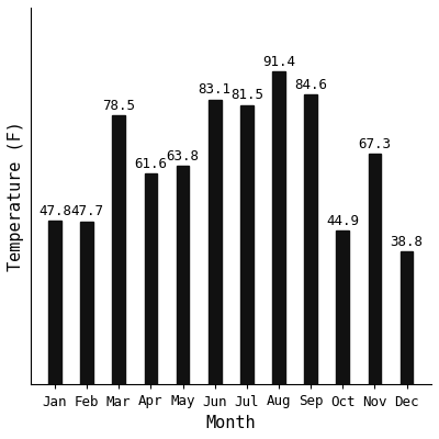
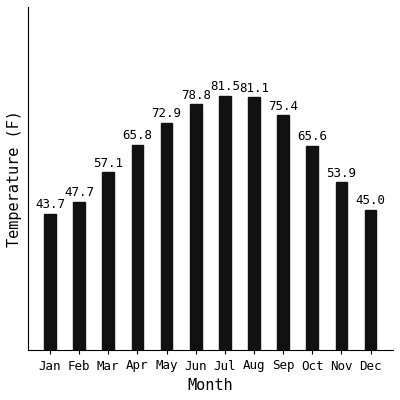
Jan: 47.8 -> 43.7
Mar: 78.5 -> 57.1
Apr: 61.6 -> 65.8
May: 63.8 -> 72.9
Jun: 83.1 -> 78.8
Aug: 91.4 -> 81.1
Sep: 84.6 -> 75.4
Oct: 44.9 -> 65.6
Nov: 67.3 -> 53.9
Dec: 38.8 -> 45.0
